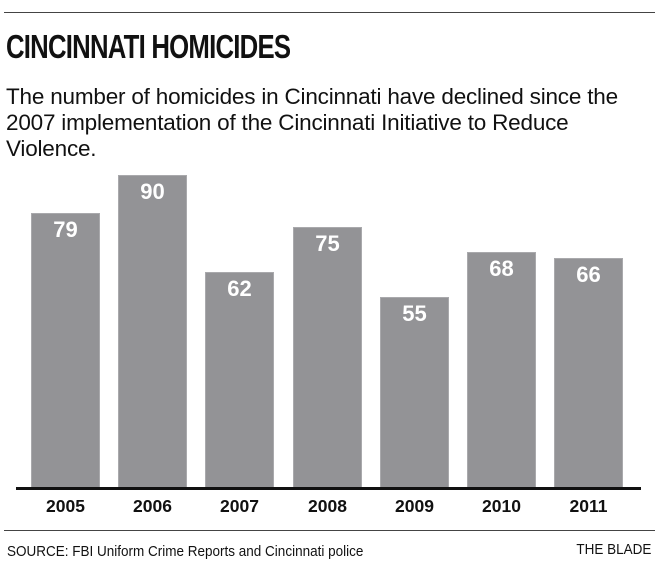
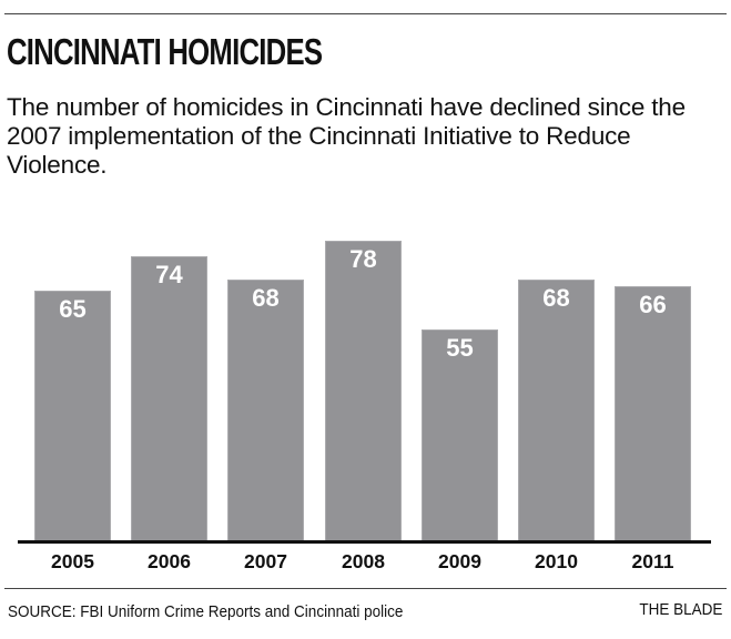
2005: 79 -> 65
2006: 90 -> 74
2007: 62 -> 68
2008: 75 -> 78
